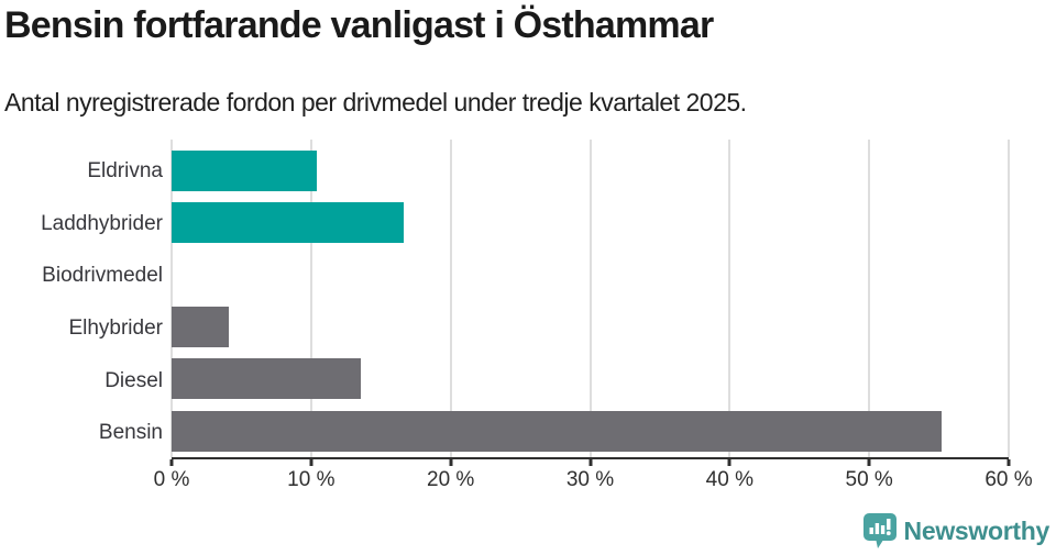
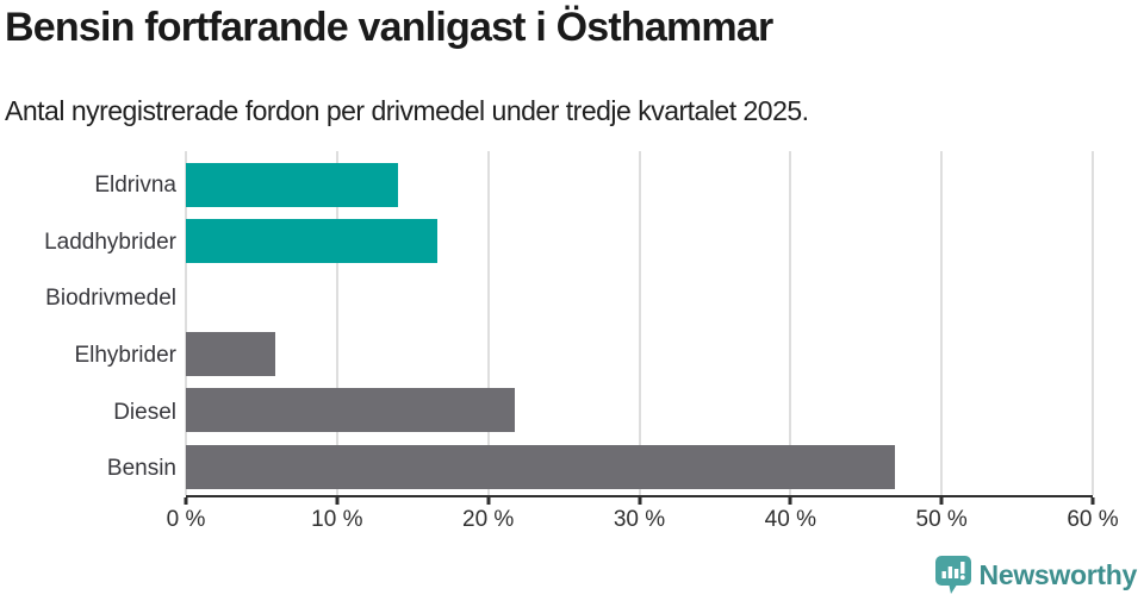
Eldrivna: 10.4% -> 14.0%
Elhybrider: 4.1% -> 5.9%
Diesel: 13.6% -> 21.8%
Bensin: 55.2% -> 46.9%
